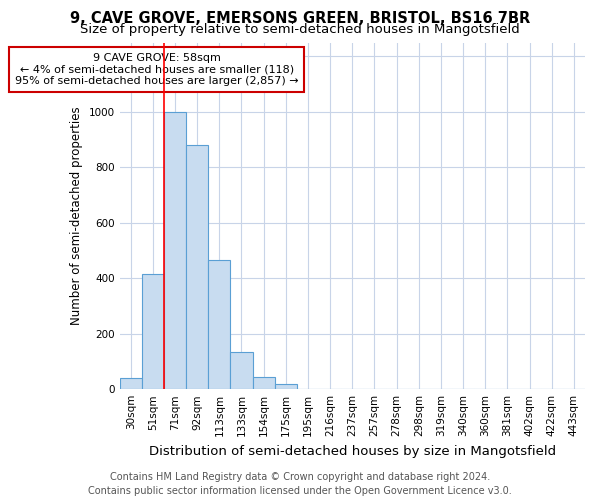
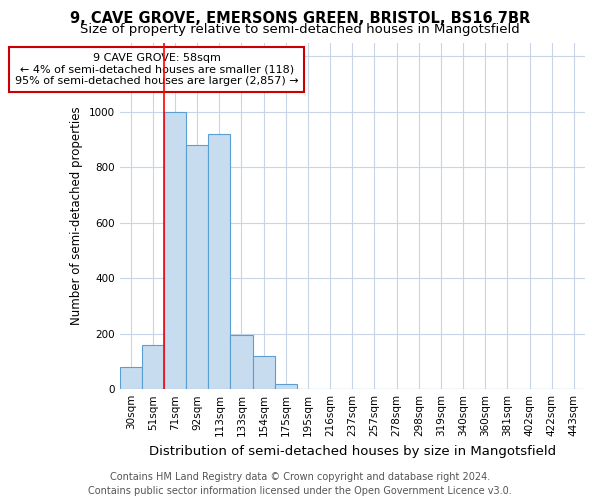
30sqm: 40 -> 80
51sqm: 415 -> 160
113sqm: 465 -> 920
133sqm: 135 -> 195
154sqm: 45 -> 120
